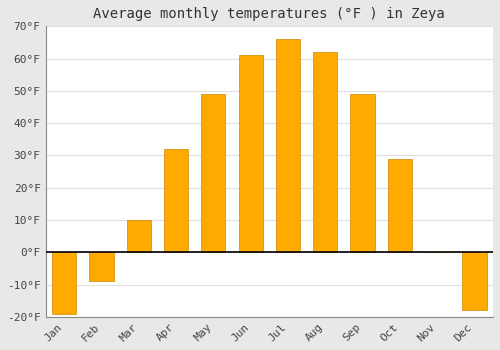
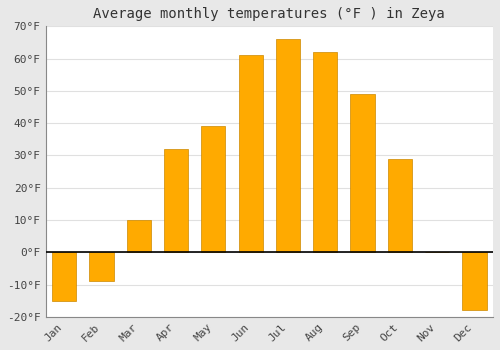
Jan: -19°F -> -15°F
May: 49°F -> 39°F
